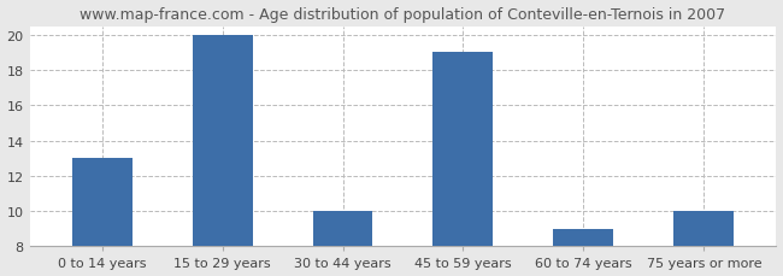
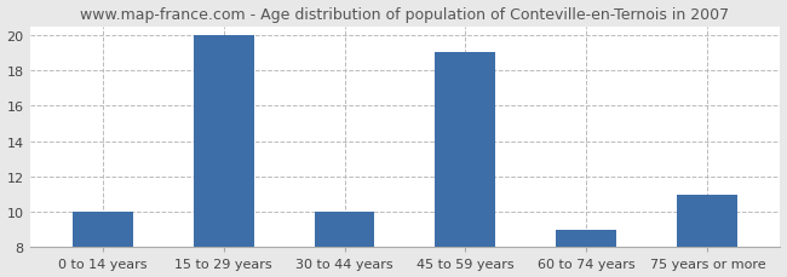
0 to 14 years: 13 -> 10
75 years or more: 10 -> 11
